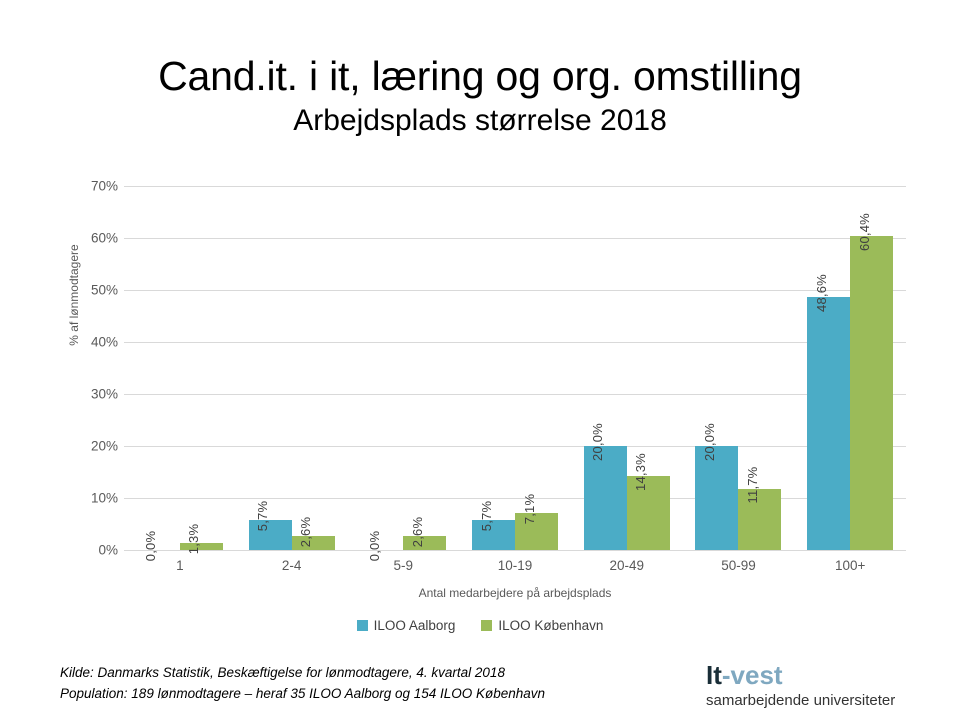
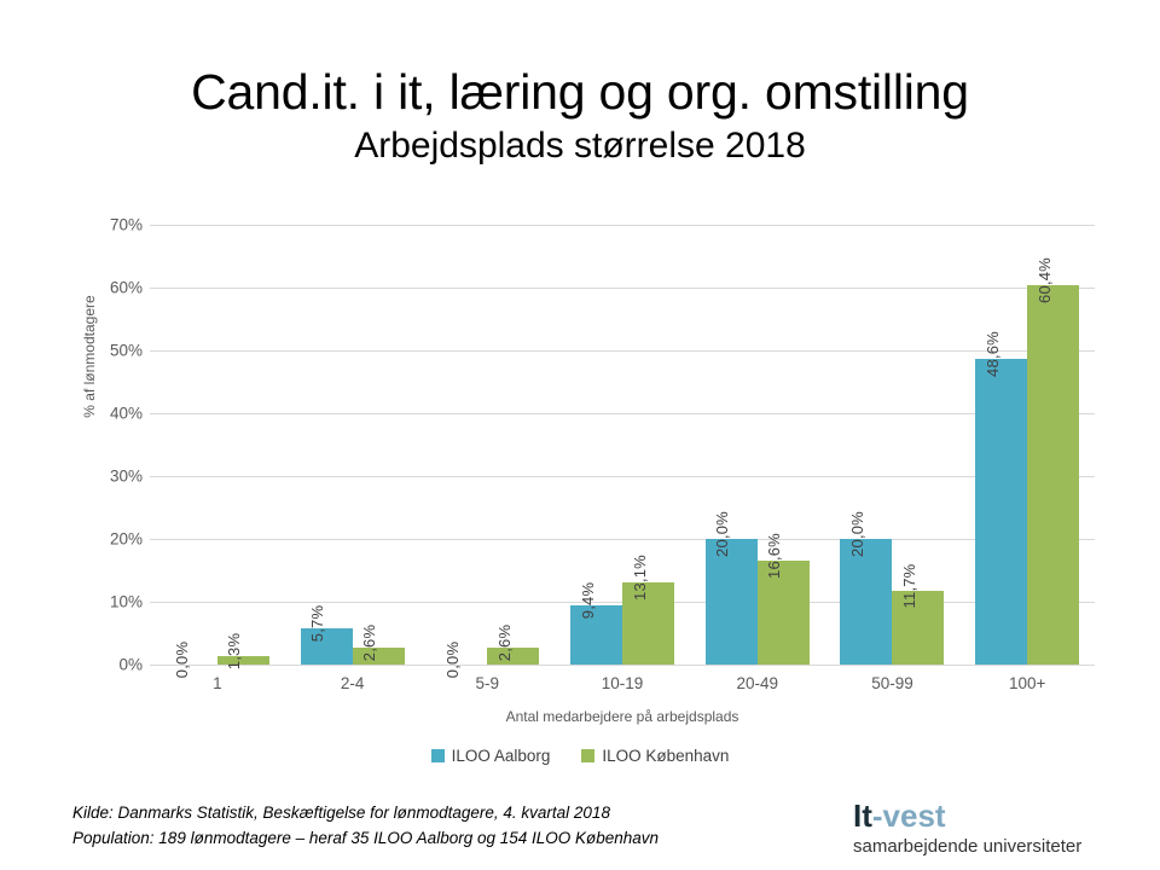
ILOO Aalborg/10-19: 5,7% -> 9,4%
ILOO København/10-19: 7,1% -> 13,1%
ILOO København/20-49: 14,3% -> 16,6%
